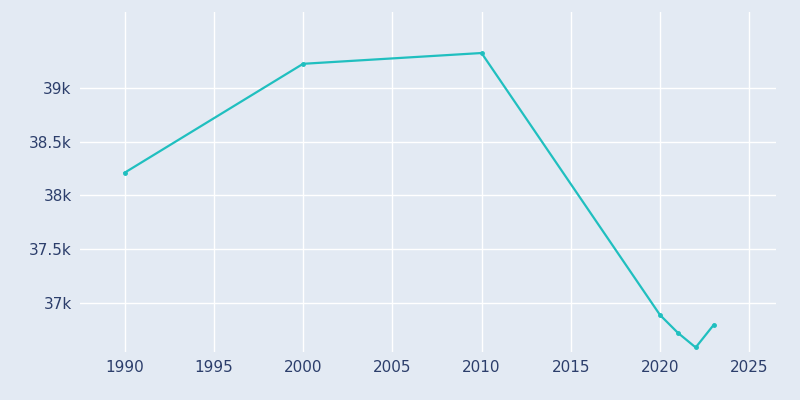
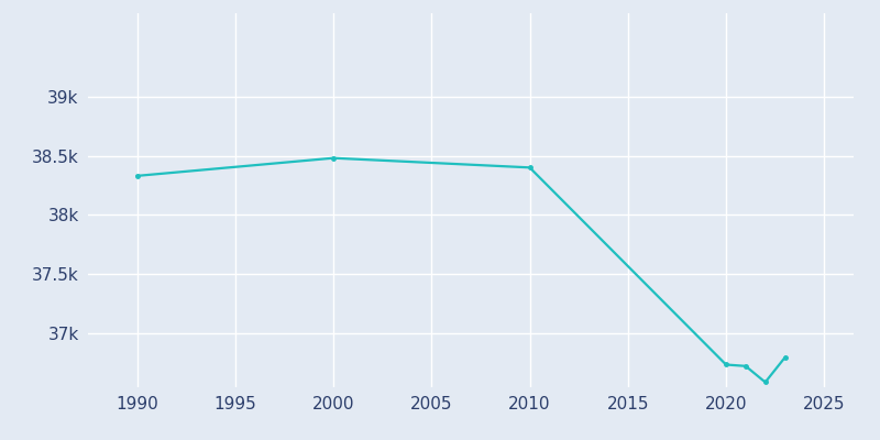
1990: 38.21k -> 38.33k
2000: 39.22k -> 38.48k
2010: 39.32k -> 38.40k
2020: 36.89k -> 36.74k
